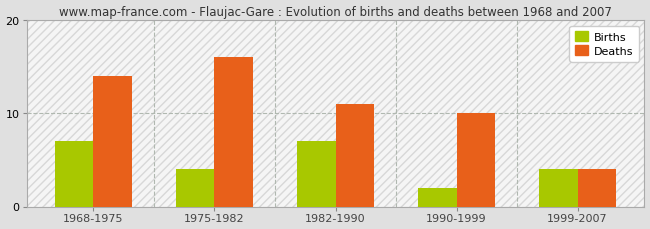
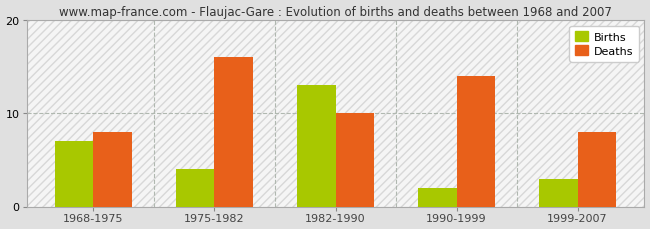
Deaths/1968-1975: 14 -> 8
Births/1982-1990: 7 -> 13
Deaths/1982-1990: 11 -> 10
Deaths/1990-1999: 10 -> 14
Births/1999-2007: 4 -> 3
Deaths/1999-2007: 4 -> 8
